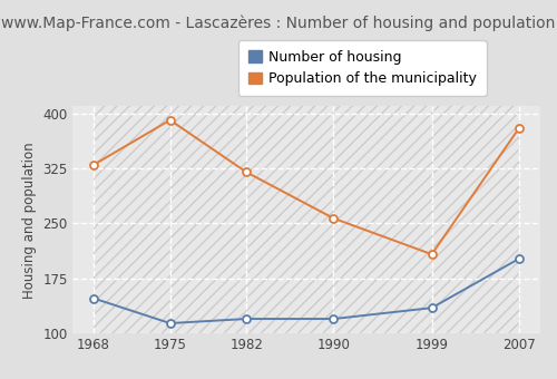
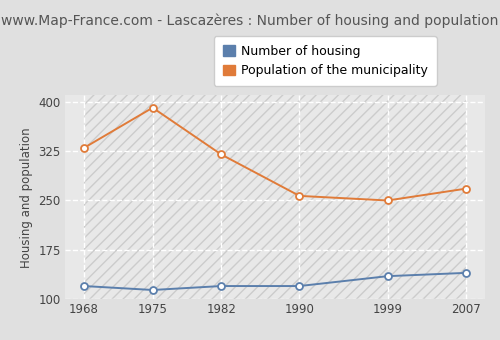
Number of housing/1968: 148 -> 120
Population of the municipality/1999: 208 -> 250
Number of housing/2007: 202 -> 140
Population of the municipality/2007: 380 -> 268
